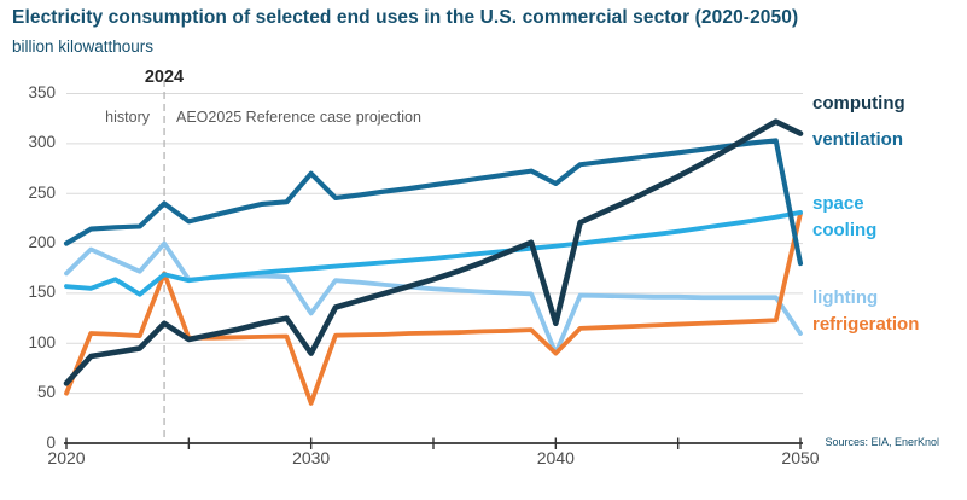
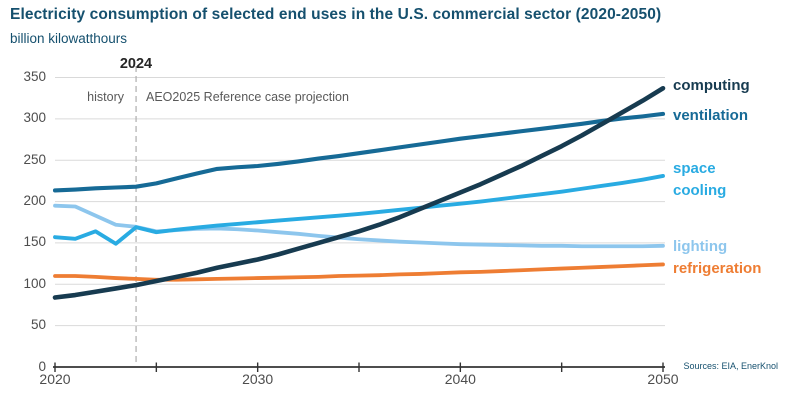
lighting/2020: 170 -> 200
refrigeration/2020: 50 -> 110
ventilation/2020: 200 -> 210
computing/2020: 60 -> 80
lighting/2024: 200 -> 170
refrigeration/2024: 170 -> 110
ventilation/2024: 240 -> 220
computing/2024: 120 -> 100
lighting/2030: 130 -> 160
refrigeration/2030: 40 -> 110
ventilation/2030: 270 -> 240
computing/2030: 90 -> 130
lighting/2040: 90 -> 150
refrigeration/2040: 90 -> 110
ventilation/2040: 260 -> 280
computing/2040: 120 -> 210
lighting/2050: 110 -> 150
refrigeration/2050: 230 -> 120
ventilation/2050: 180 -> 310
computing/2050: 310 -> 340
